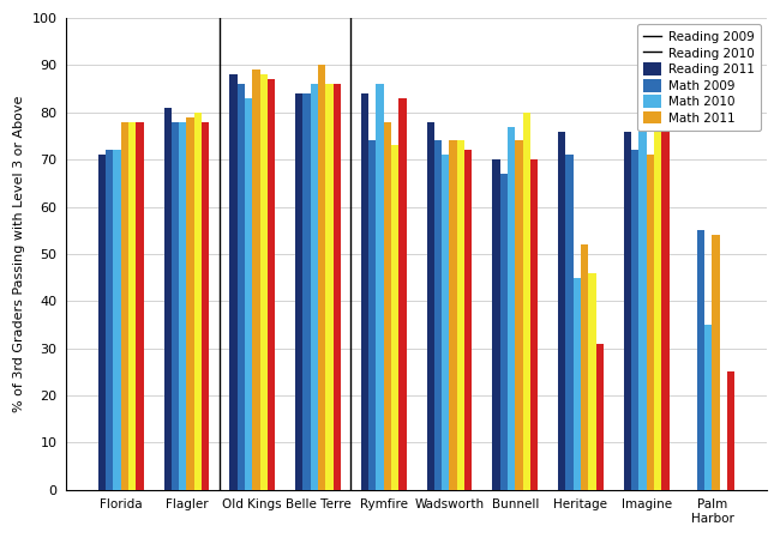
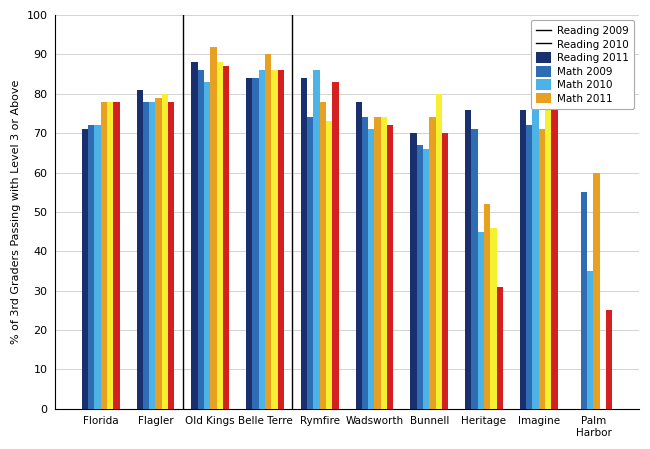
Math 2011/Old Kings: 89 -> 92
Math 2010/Bunnell: 77 -> 66
Math 2011/Palm Harbor: 54 -> 60
